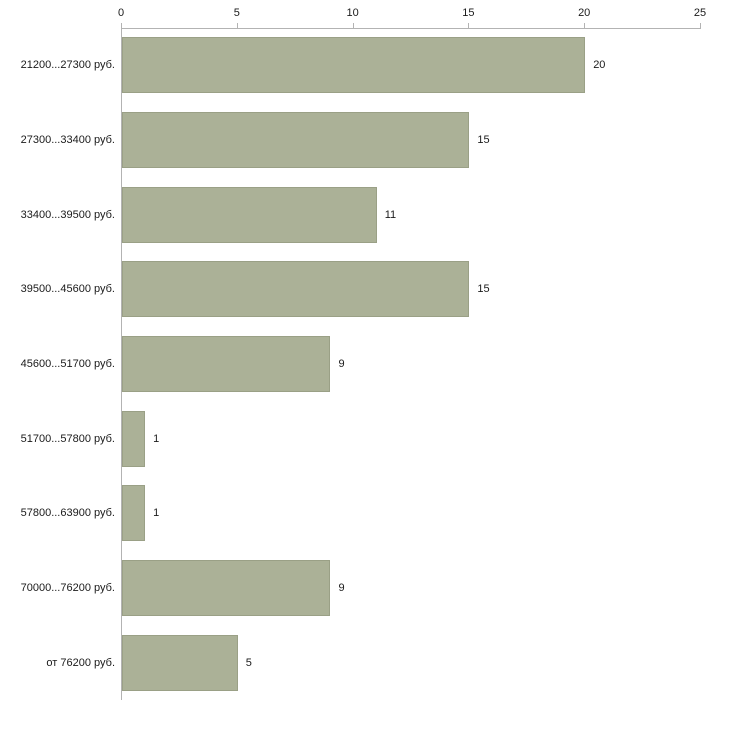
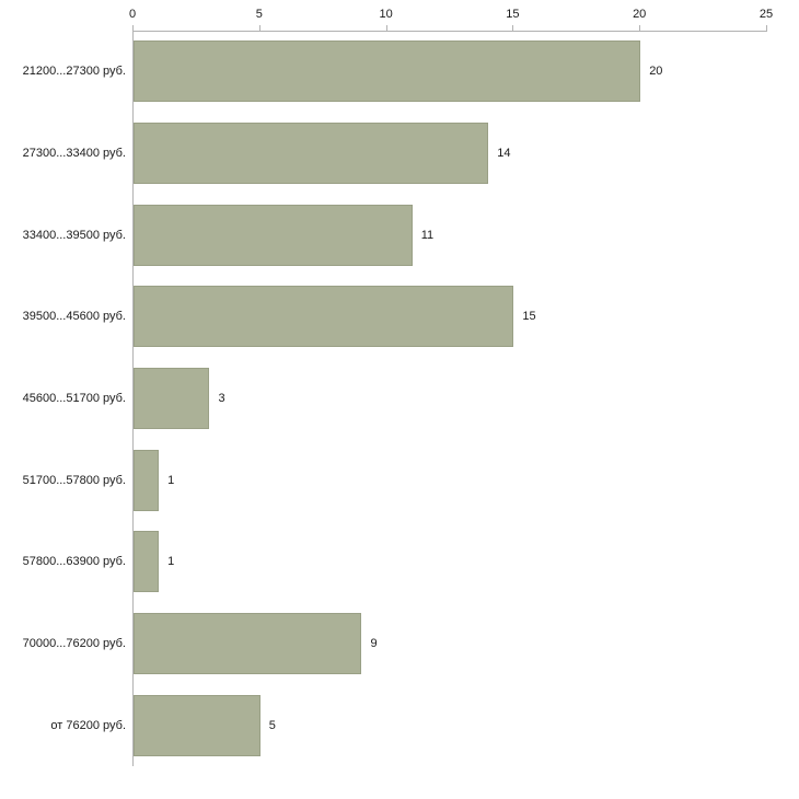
27300...33400 руб.: 15 -> 14
45600...51700 руб.: 9 -> 3
